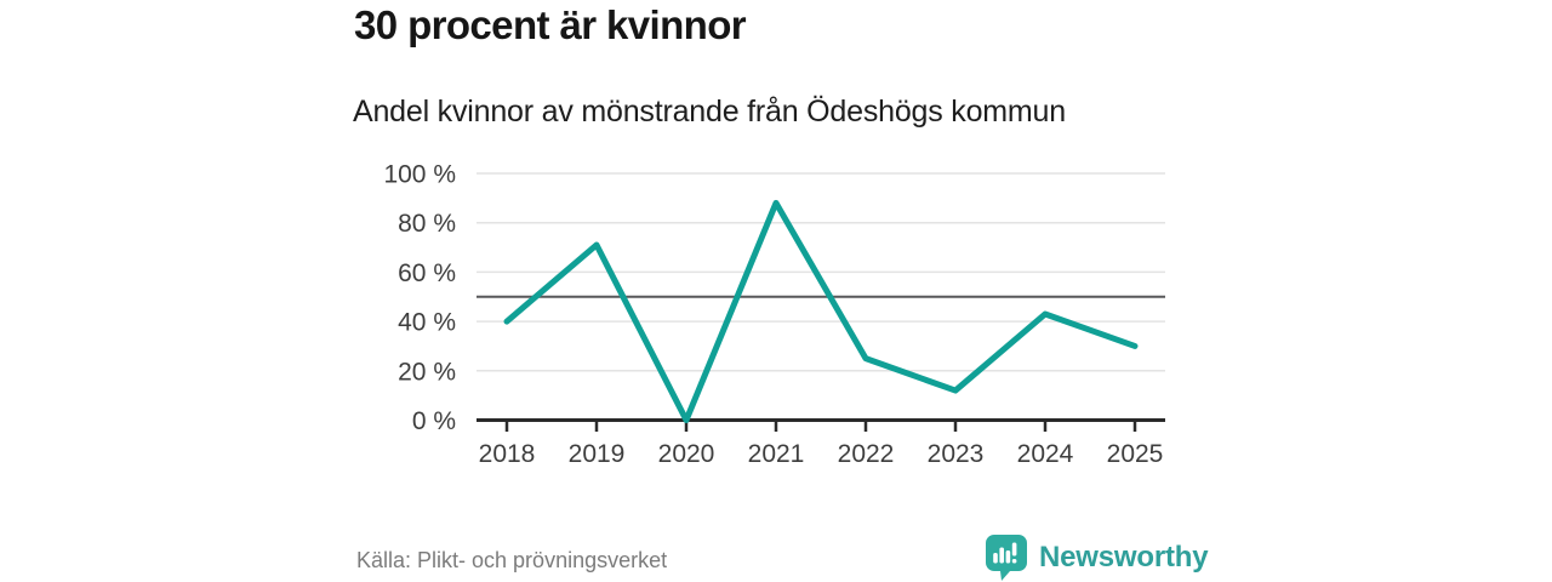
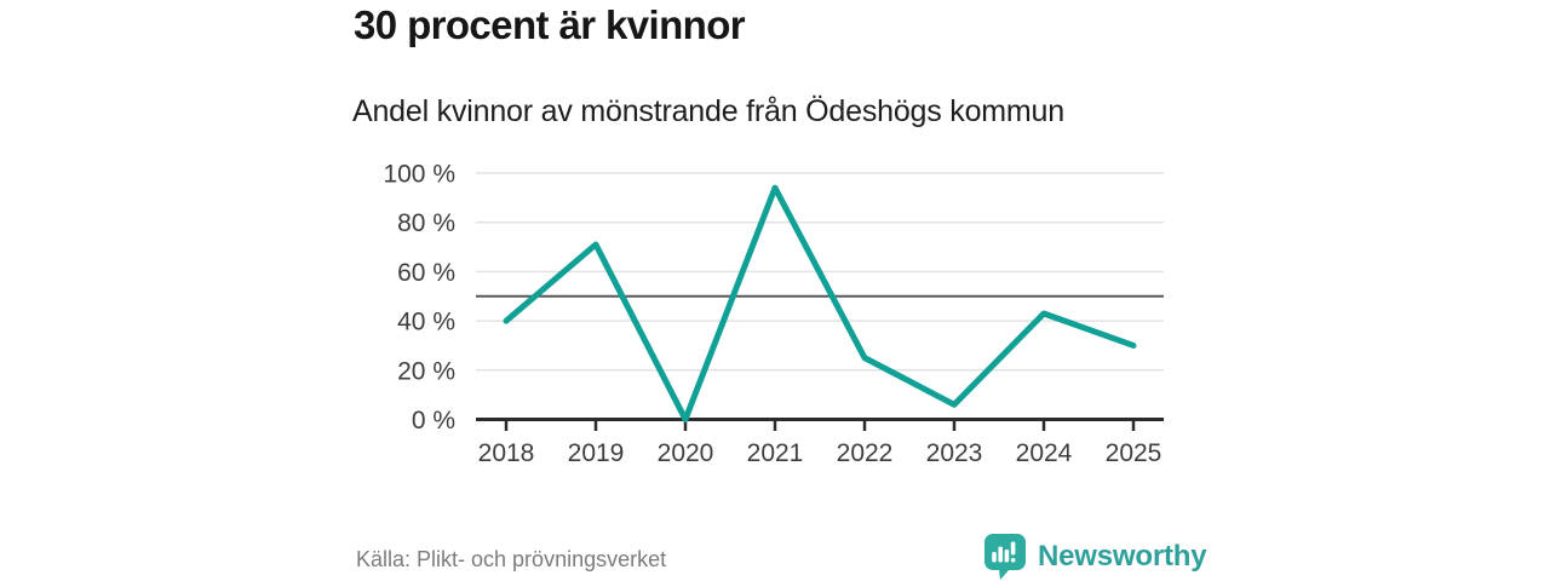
2021: 88% -> 94%
2023: 12% -> 6%
